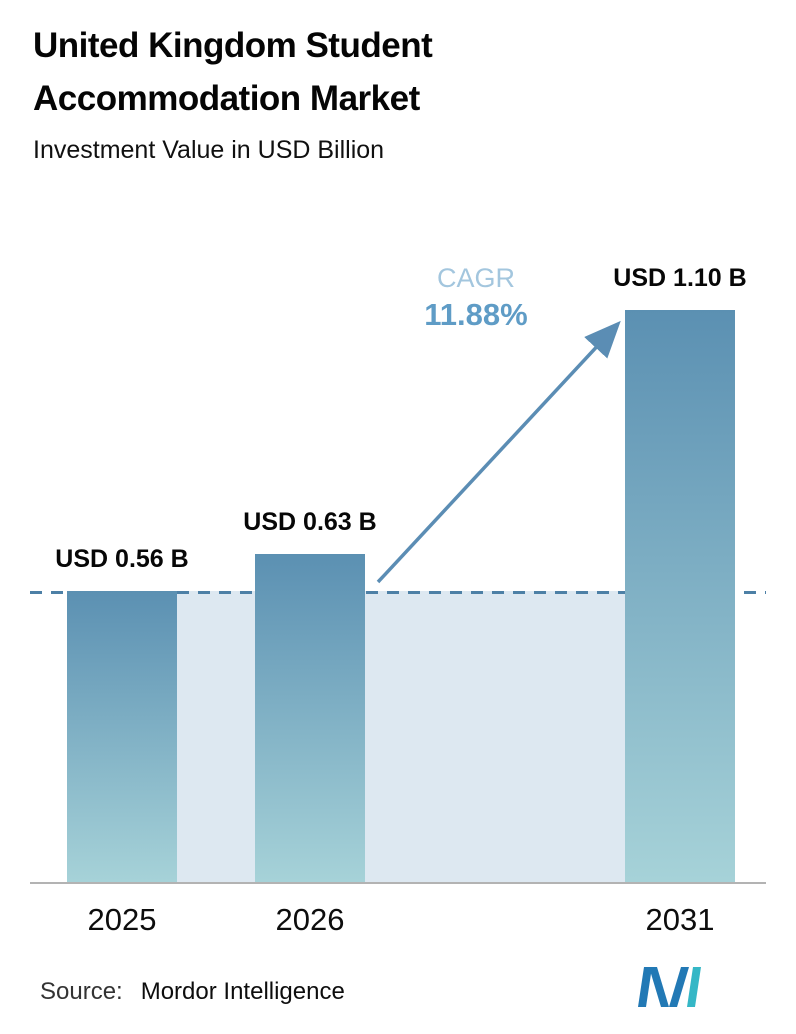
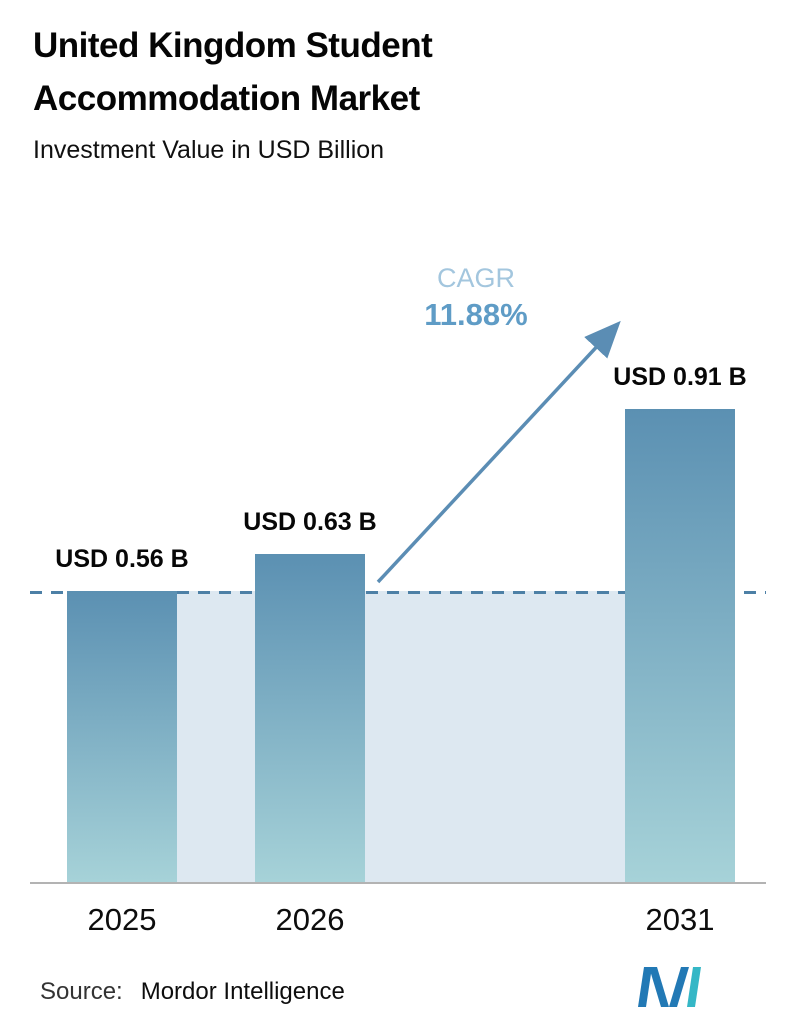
2031: 1.10 -> 0.91
